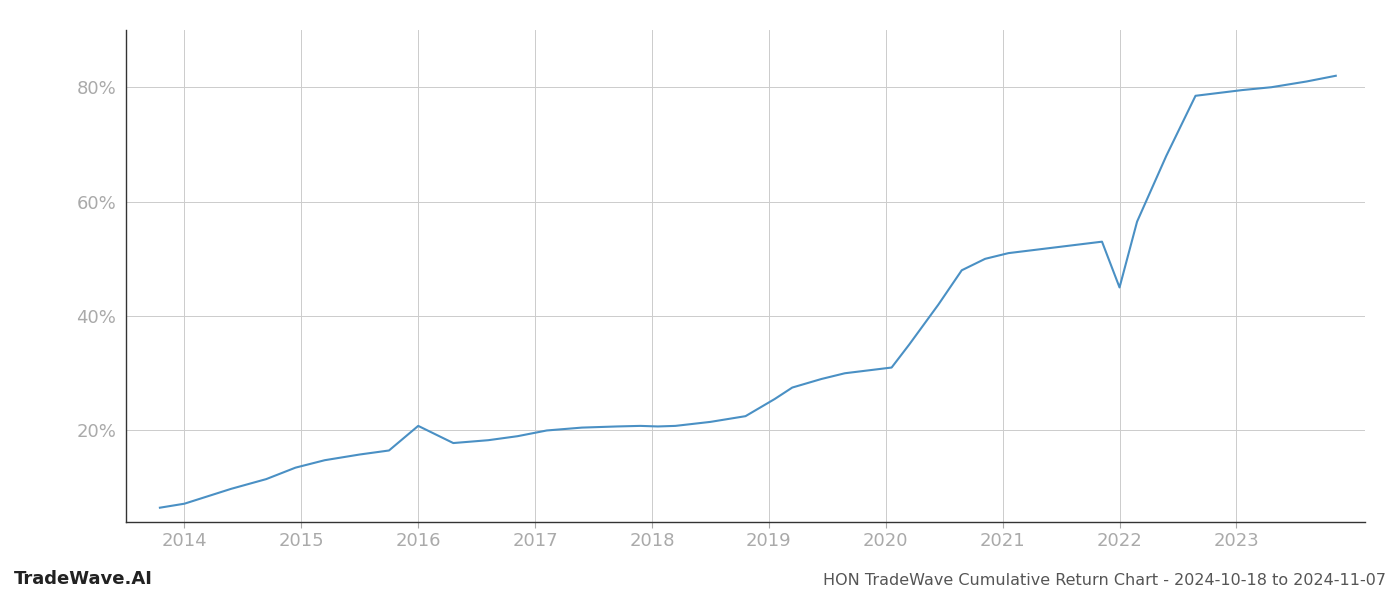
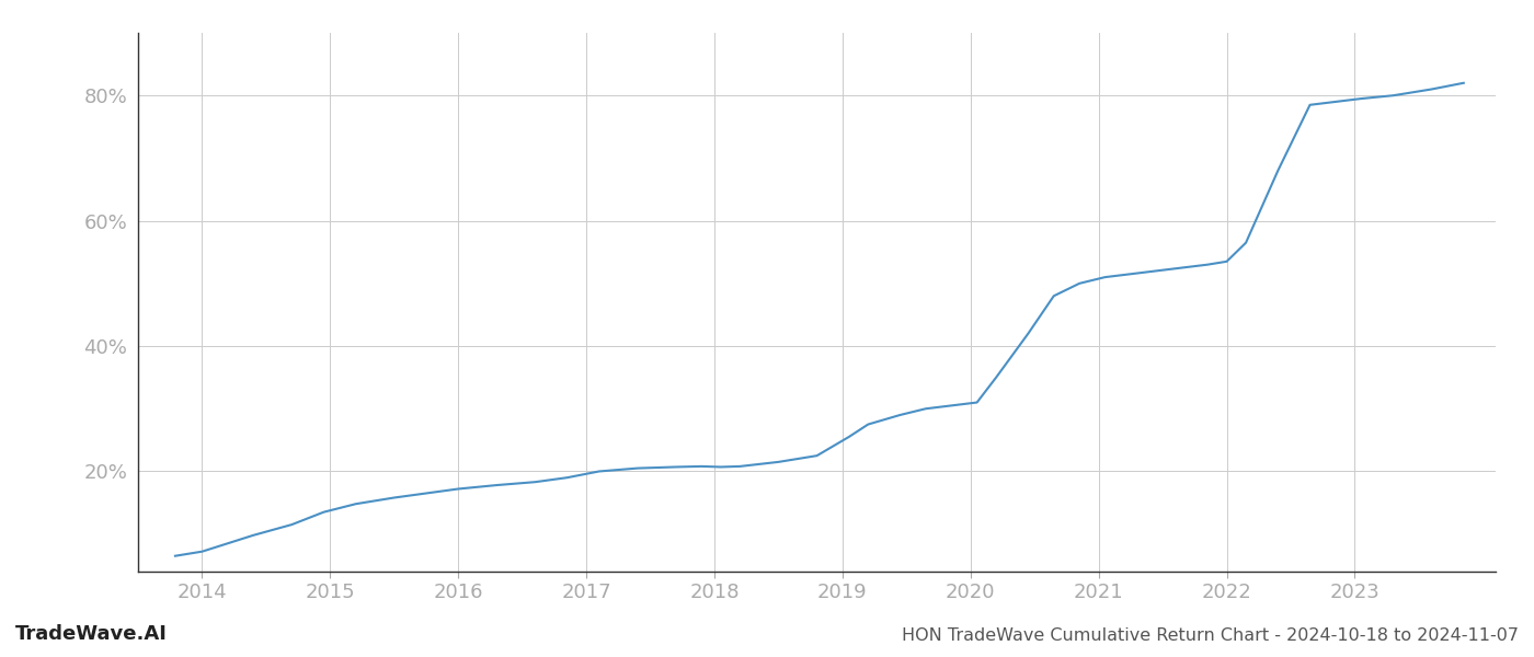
2016: 20.8% -> 17.2%
2022: 45.0% -> 53.5%
